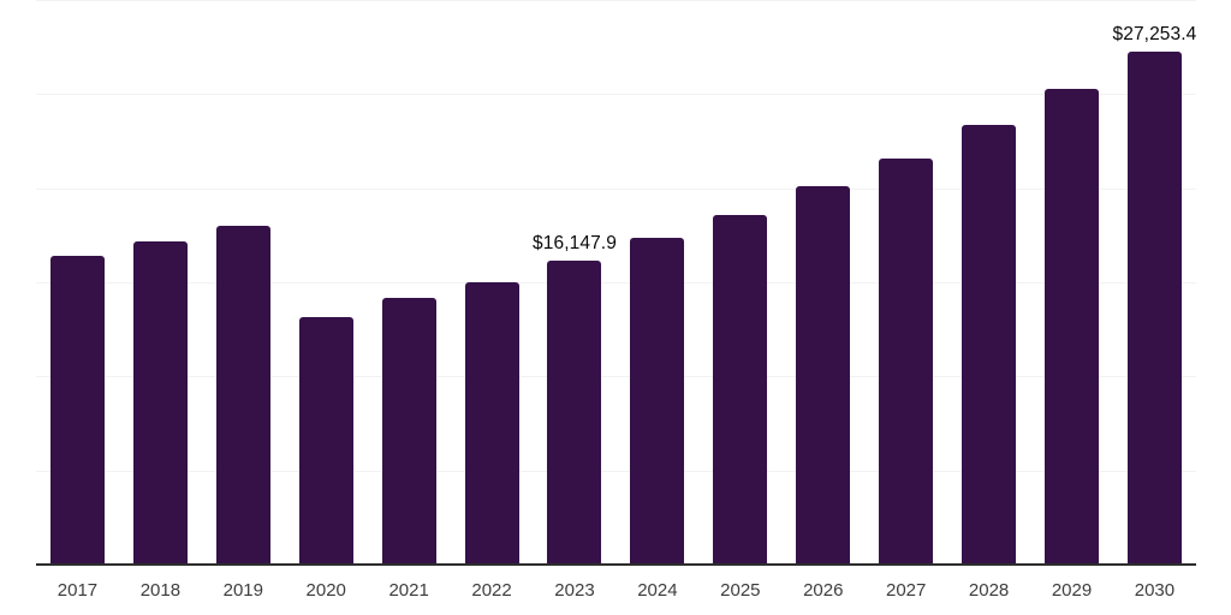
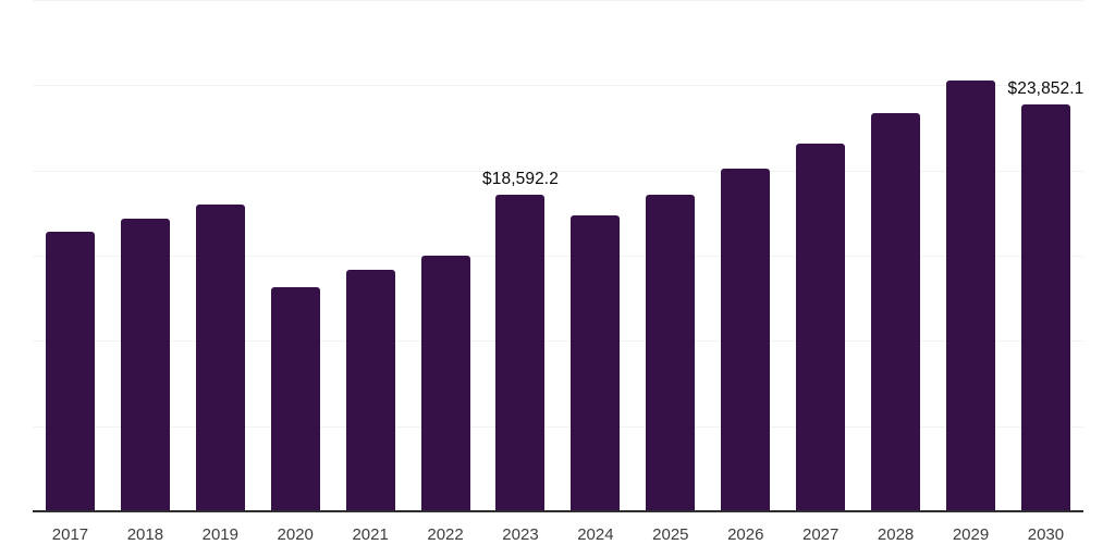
2023: $16,147.9 -> $18,592.2
2030: $27,253.4 -> $23,852.1
